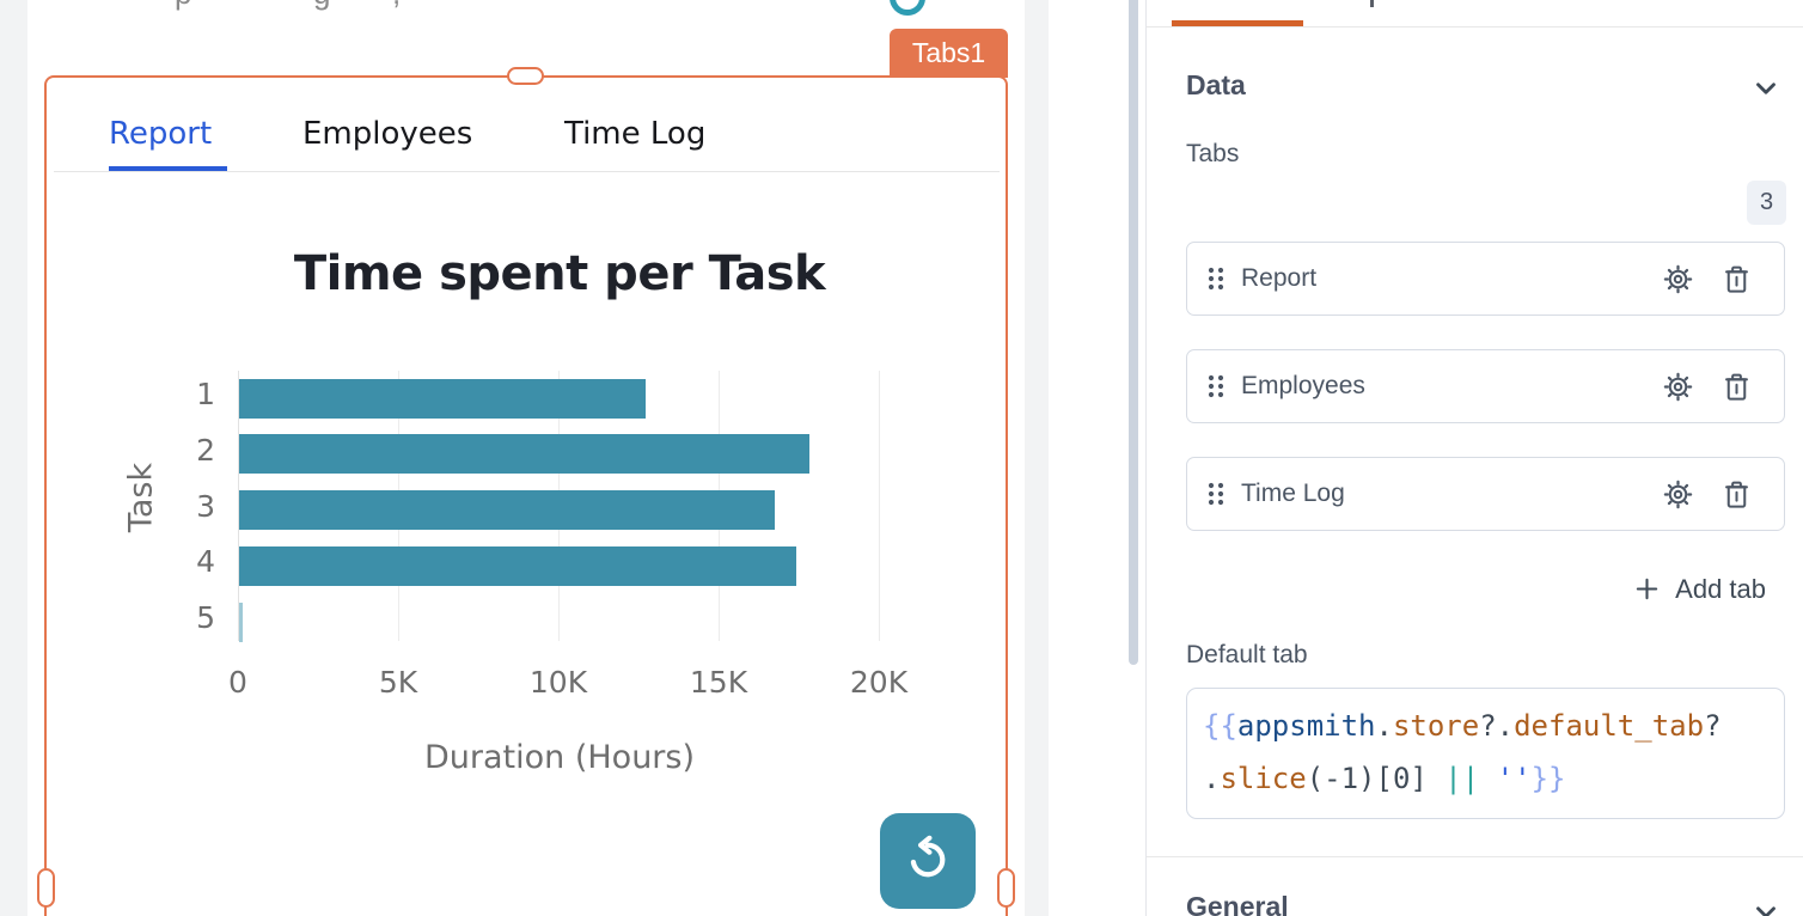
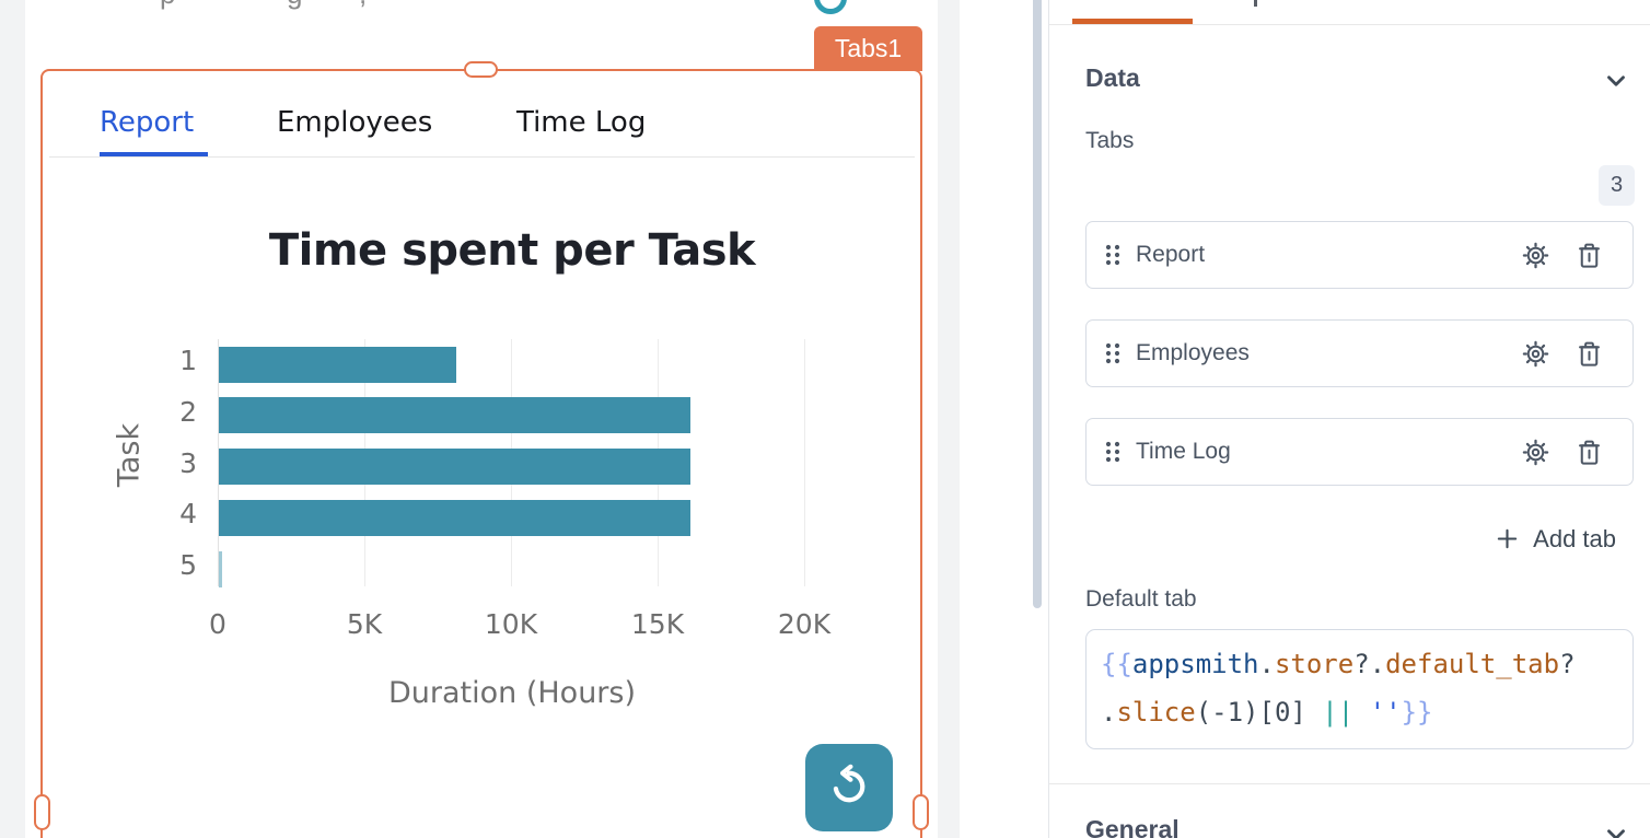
1: 12.7K -> 8.1K
2: 17.8K -> 16.1K
3: 16.7K -> 16.1K
4: 17.4K -> 16.1K
